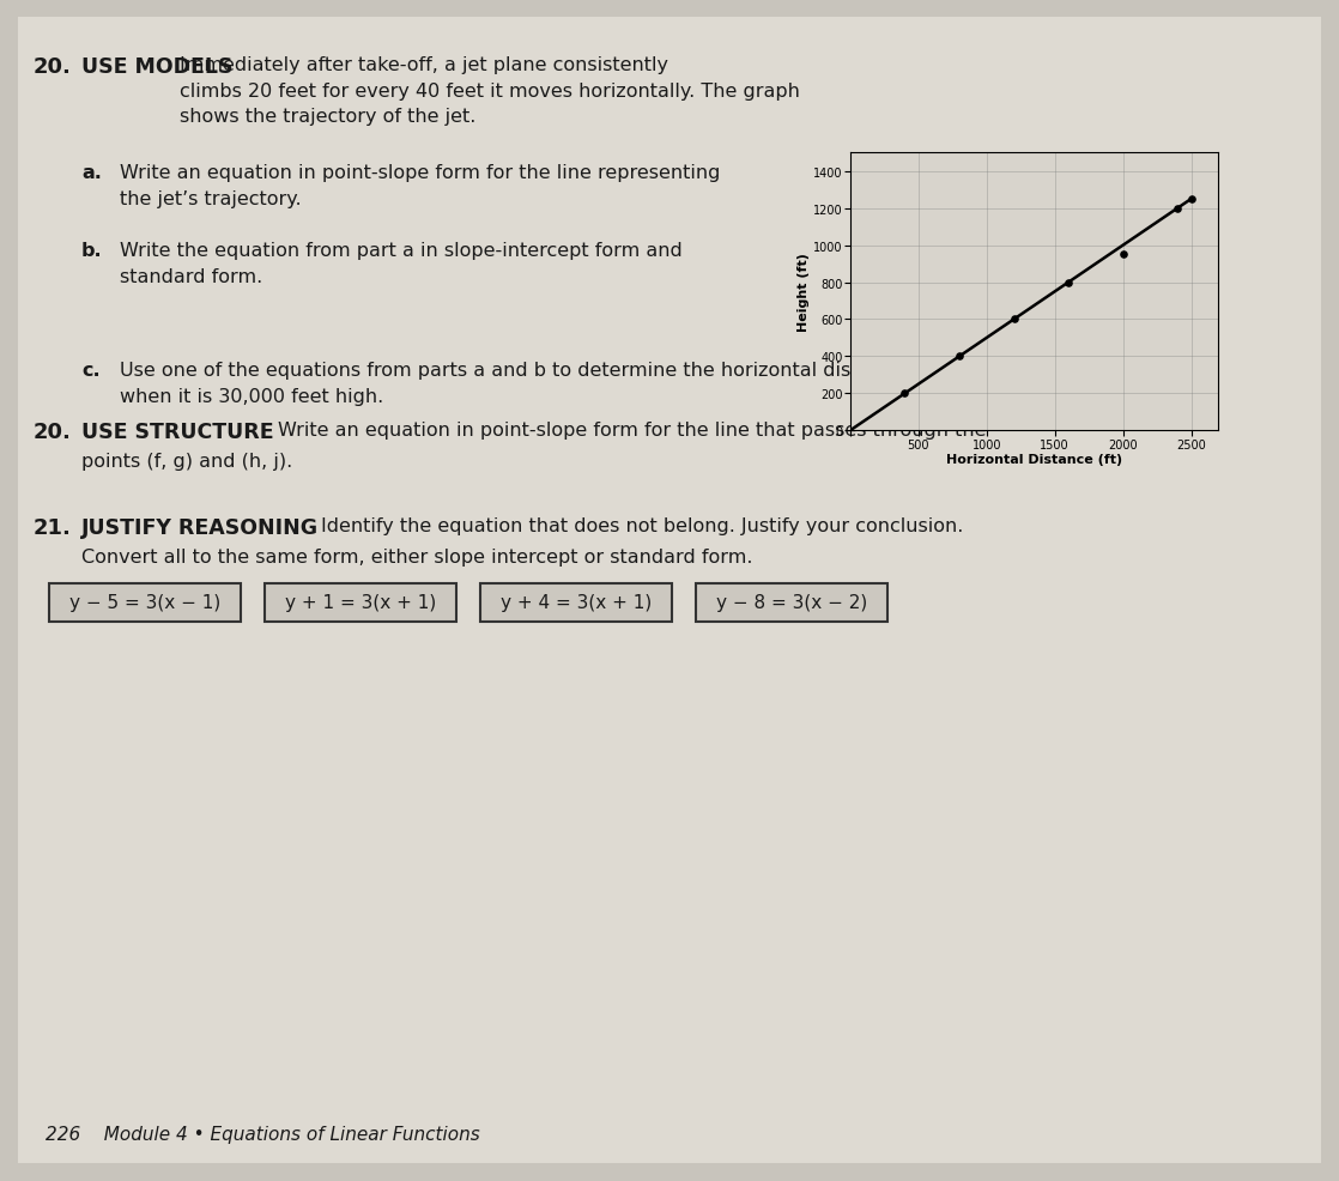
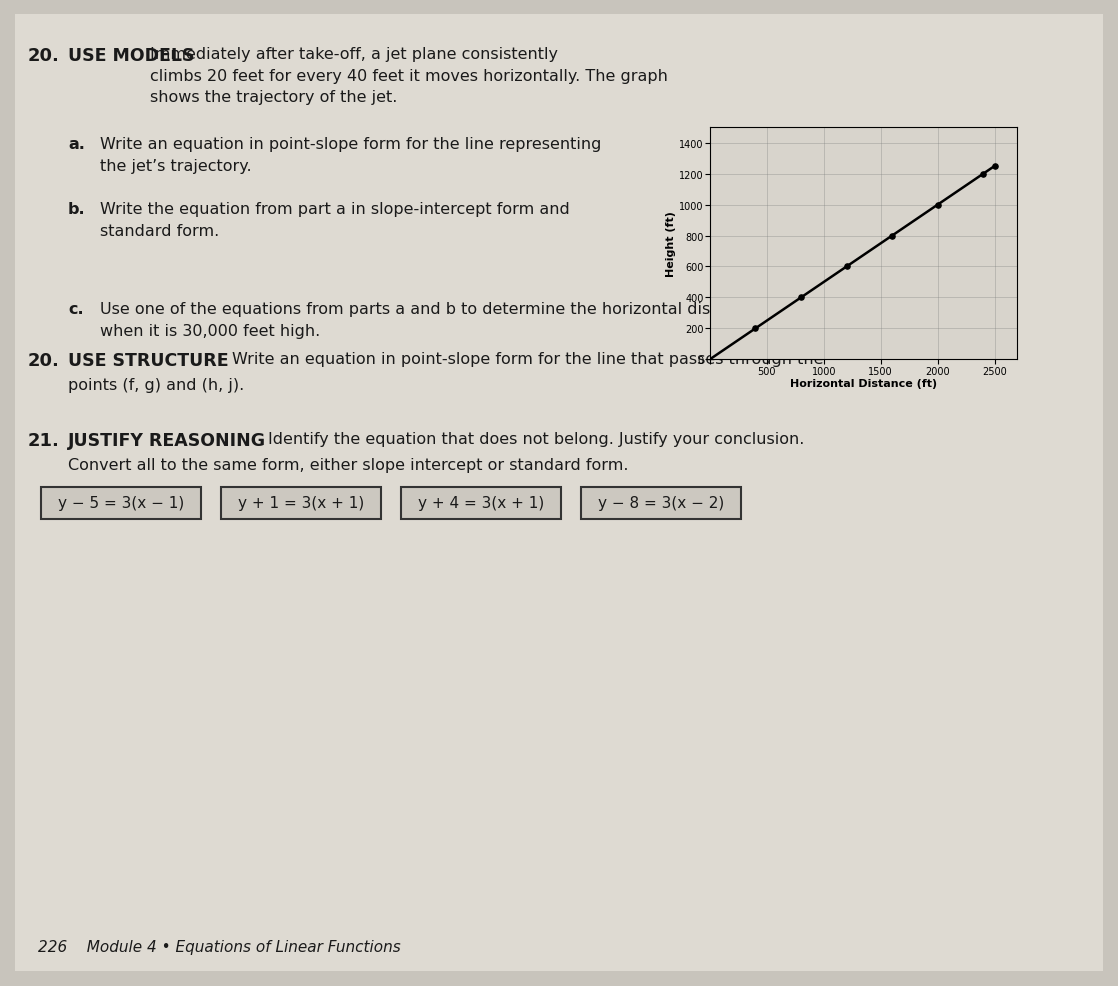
2000: 950 -> 1000
